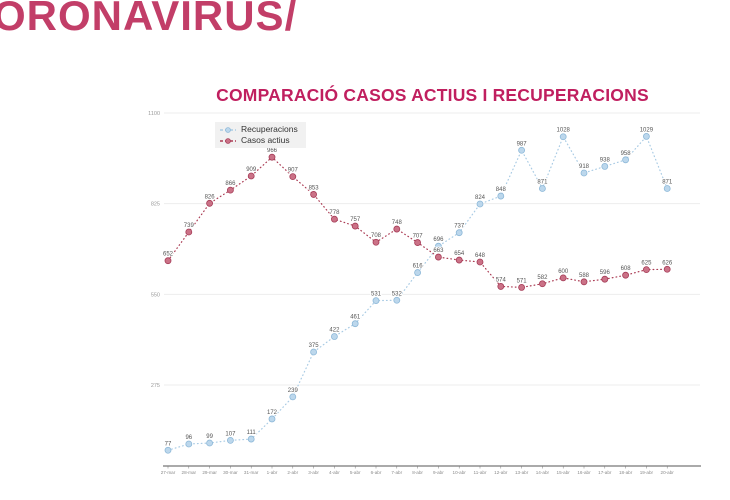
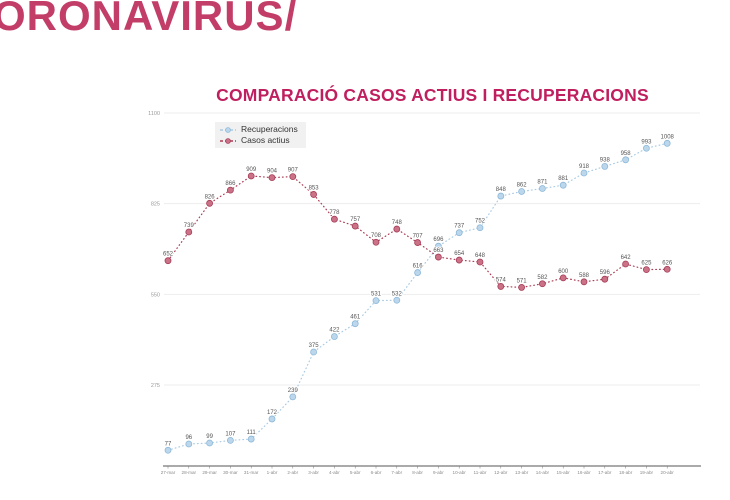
Casos actius/1-abr: 966 -> 904
Recuperacions/11-abr: 824 -> 752
Recuperacions/13-abr: 987 -> 862
Recuperacions/15-abr: 1028 -> 881
Casos actius/18-abr: 608 -> 642
Recuperacions/19-abr: 1029 -> 993
Recuperacions/20-abr: 871 -> 1008
